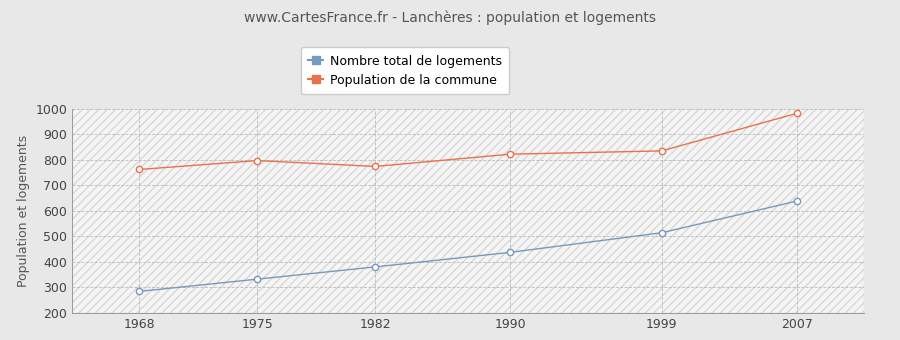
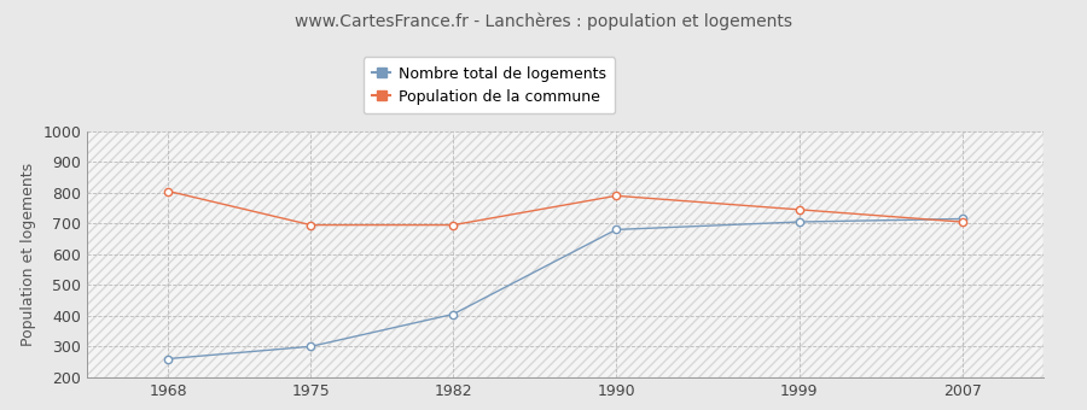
Nombre total de logements/1968: 284 -> 260
Population de la commune/1968: 762 -> 805
Nombre total de logements/1975: 332 -> 300
Population de la commune/1975: 797 -> 695
Nombre total de logements/1982: 380 -> 405
Population de la commune/1982: 774 -> 695
Nombre total de logements/1990: 437 -> 680
Population de la commune/1990: 822 -> 790
Nombre total de logements/1999: 514 -> 705
Population de la commune/1999: 835 -> 745
Nombre total de logements/2007: 638 -> 715
Population de la commune/2007: 982 -> 705
